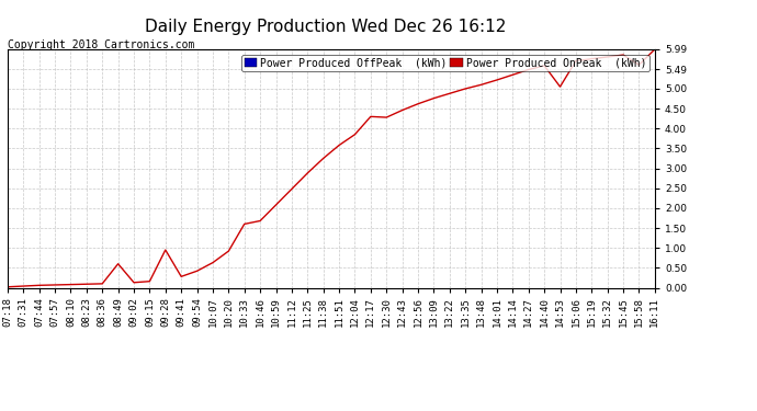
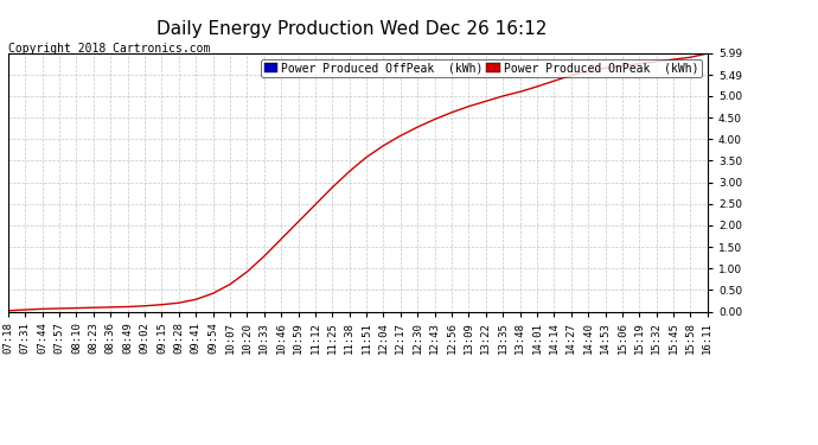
08:49: 0.60 -> 0.11
09:28: 0.95 -> 0.20
10:33: 1.60 -> 1.28
12:17: 4.30 -> 4.08
14:53: 5.05 -> 5.65
15:58: 5.60 -> 5.90
